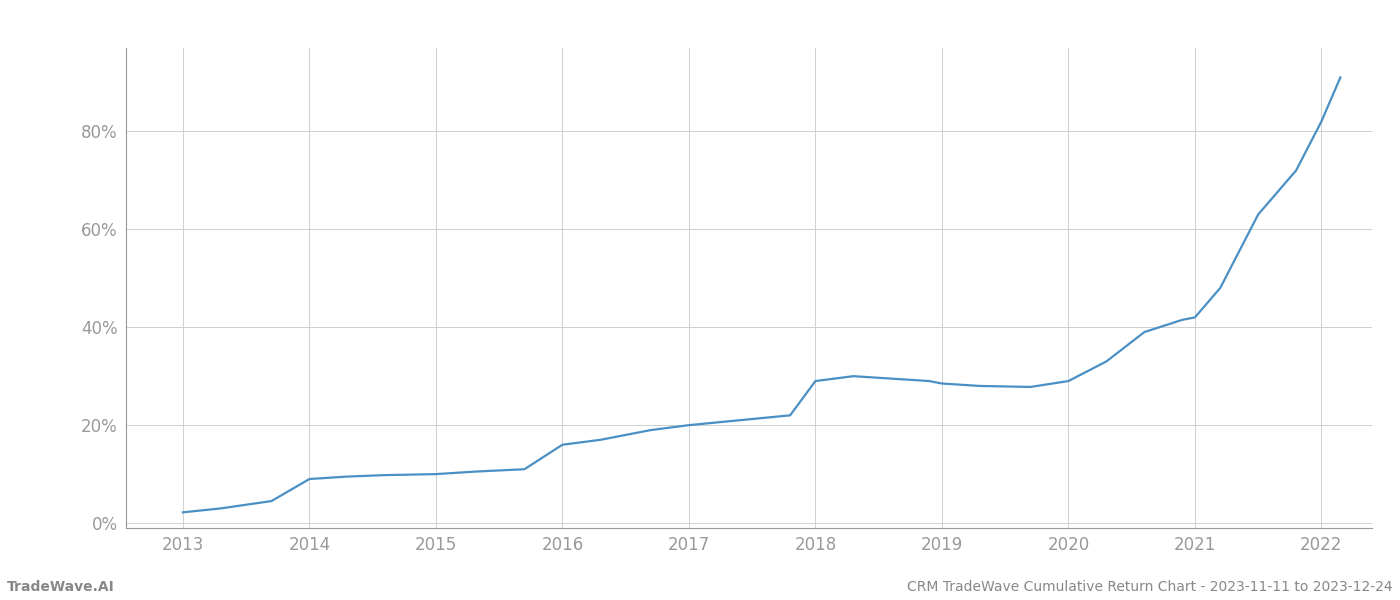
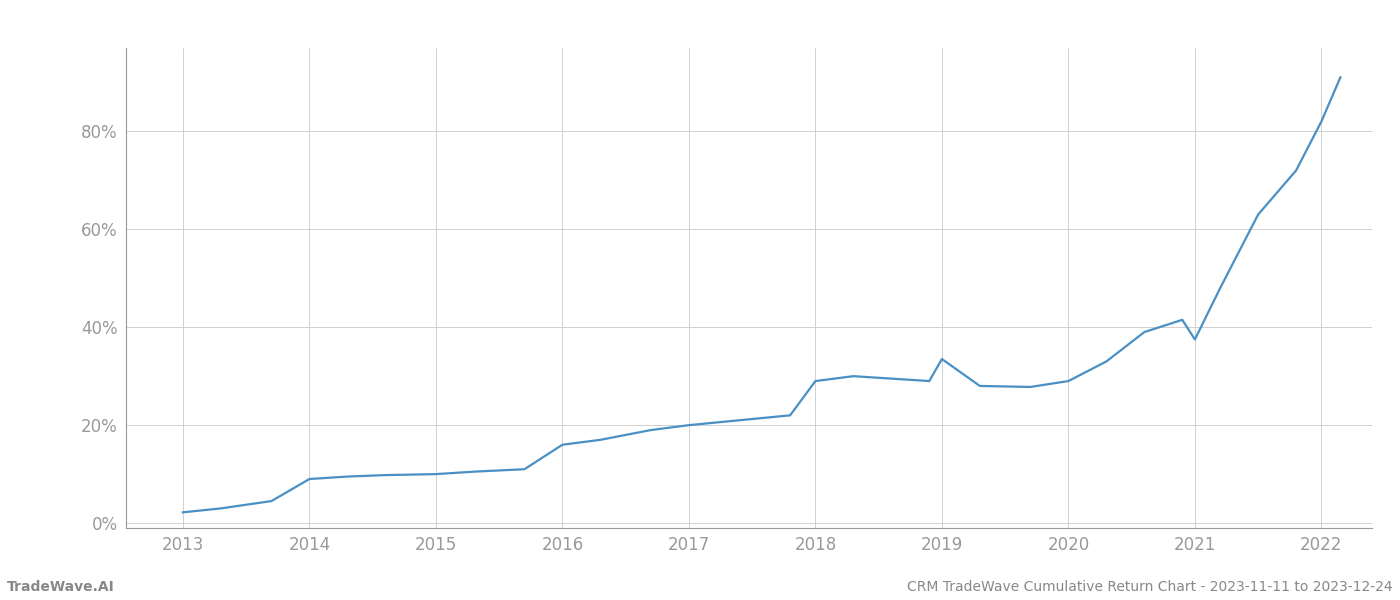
2019: 28.5% -> 33.5%
2021: 42.0% -> 37.5%
